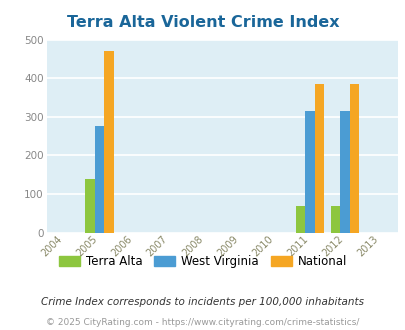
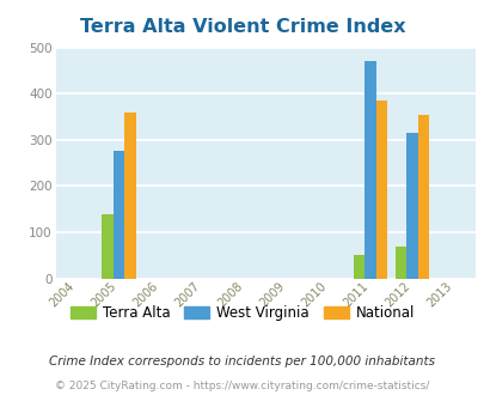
National/2005: 470 -> 360
Terra Alta/2011: 70 -> 50
West Virginia/2011: 315 -> 470
National/2012: 385 -> 355
